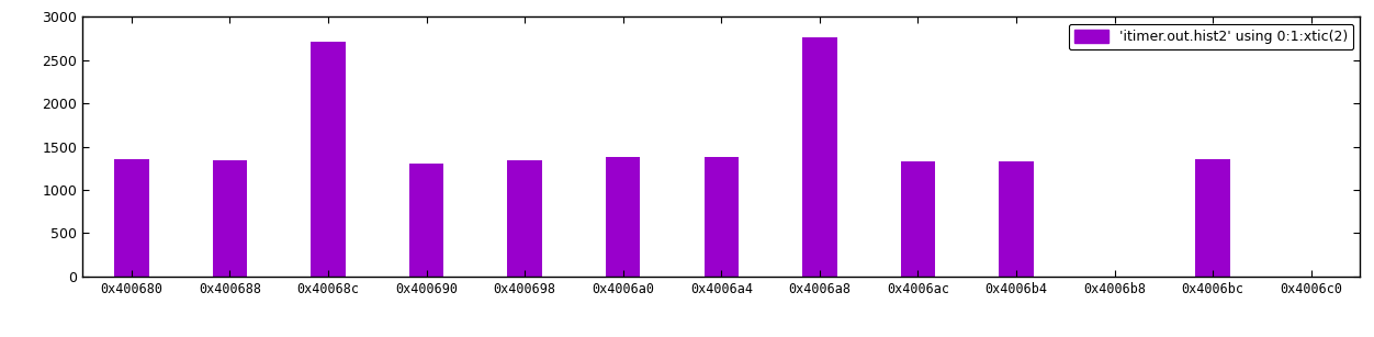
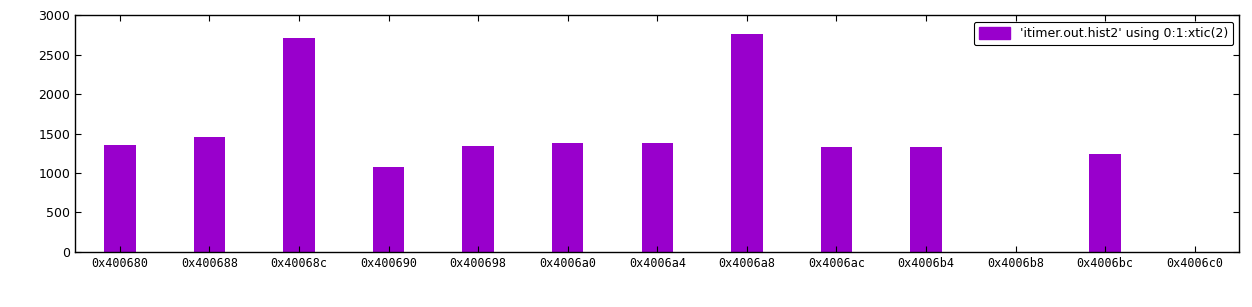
0x400688: 1340 -> 1460
0x400690: 1300 -> 1080
0x4006bc: 1360 -> 1240
